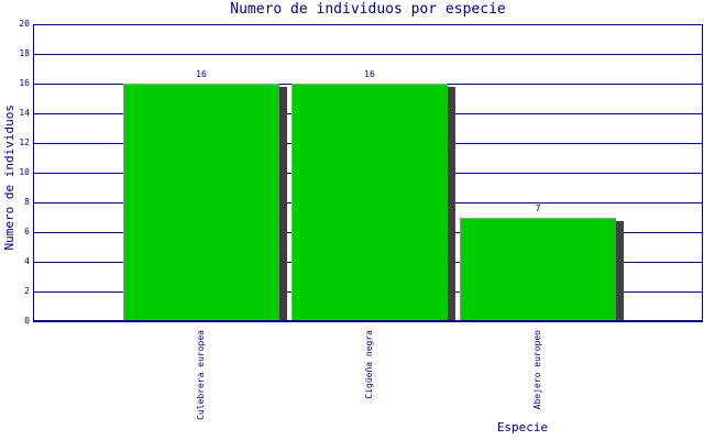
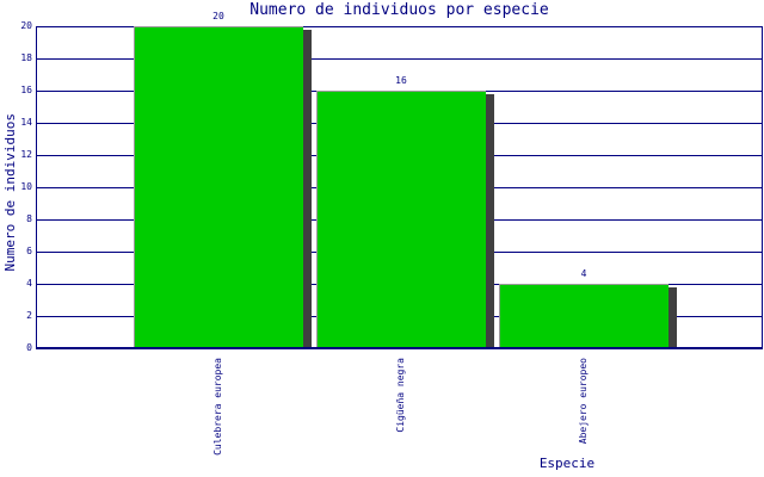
Culebrera europea: 16 -> 20
Abejero europeo: 7 -> 4
